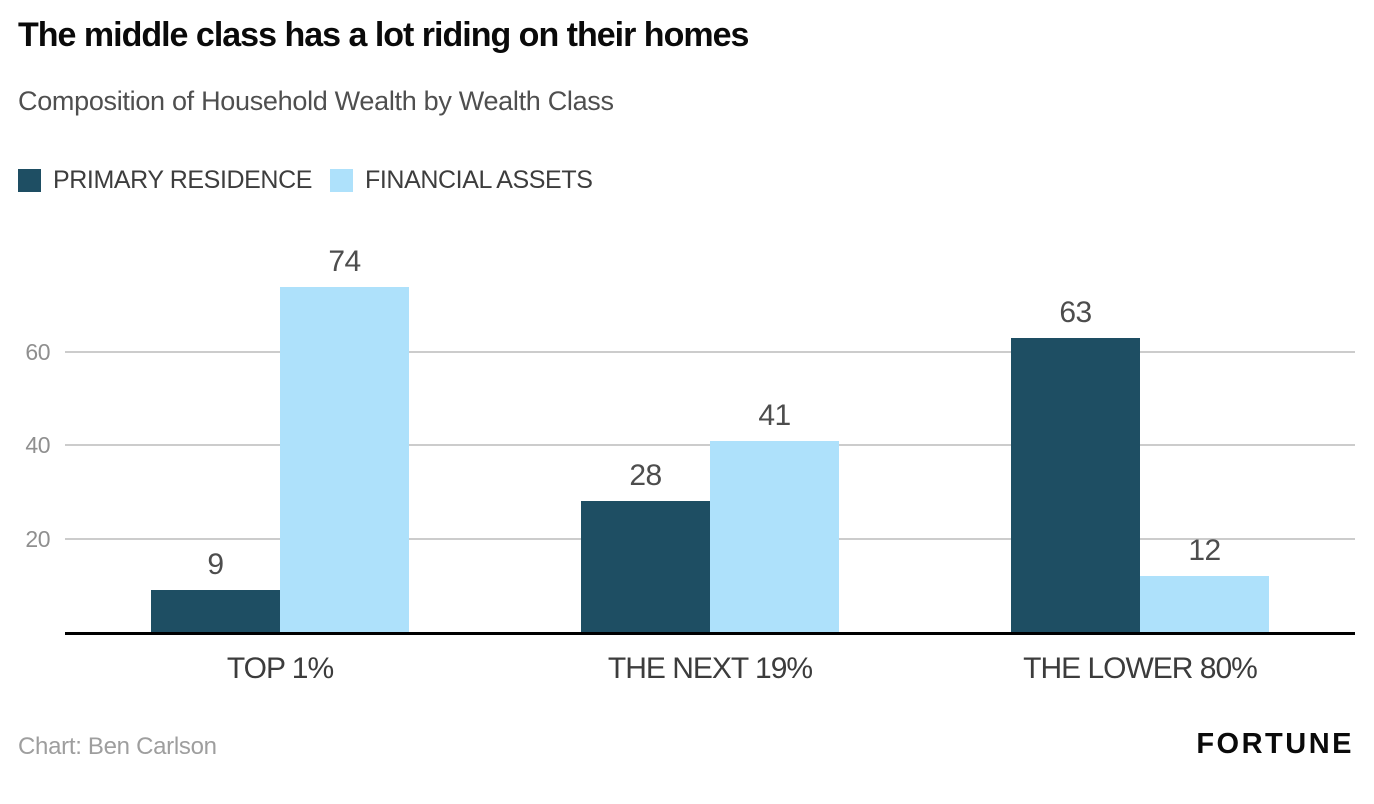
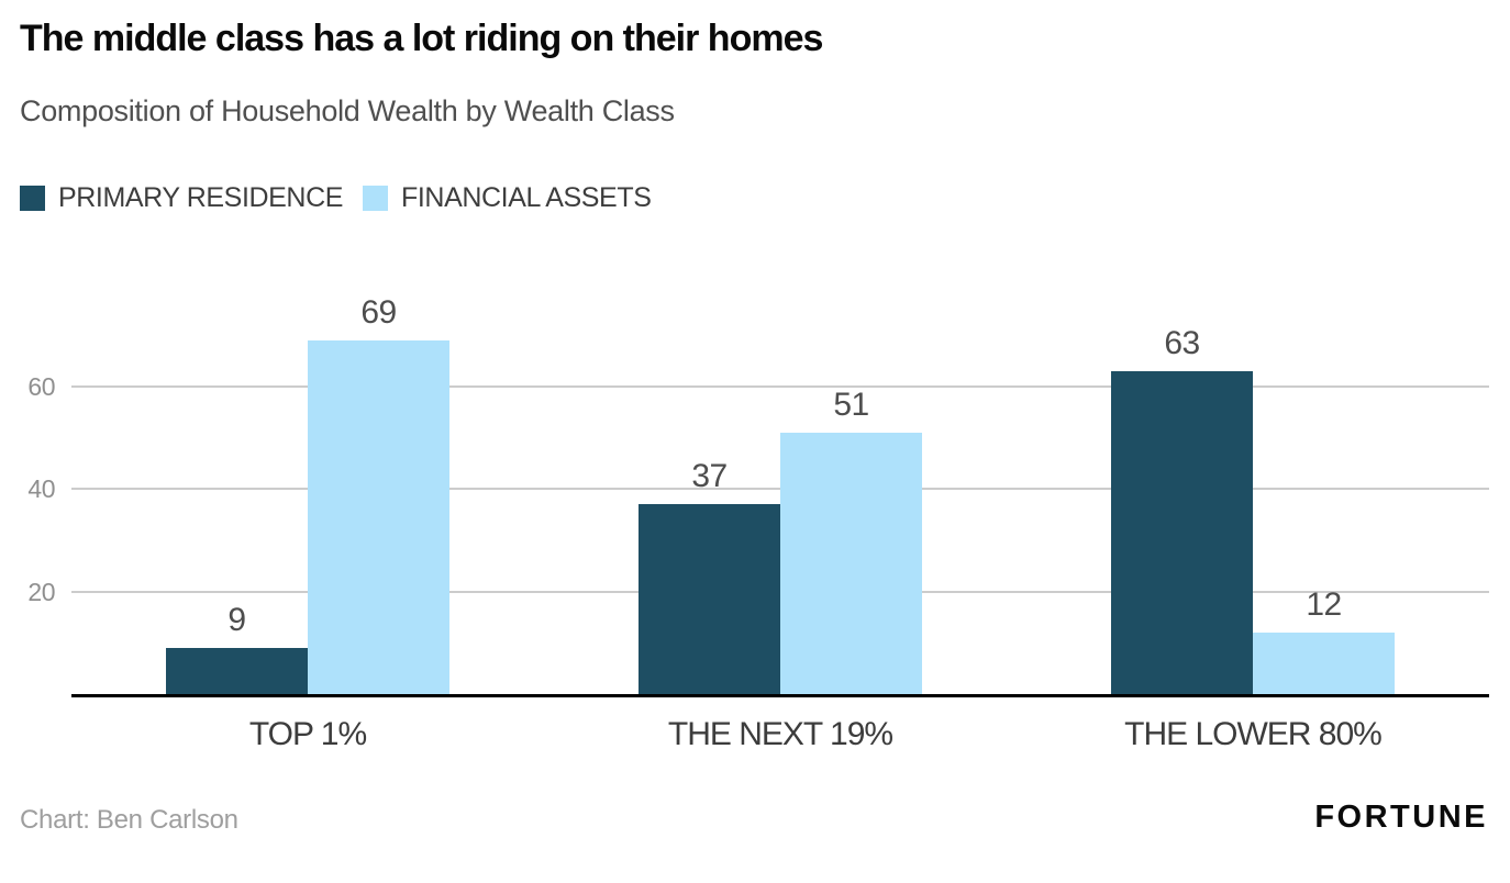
FINANCIAL ASSETS/TOP 1%: 74 -> 69
PRIMARY RESIDENCE/THE NEXT 19%: 28 -> 37
FINANCIAL ASSETS/THE NEXT 19%: 41 -> 51
